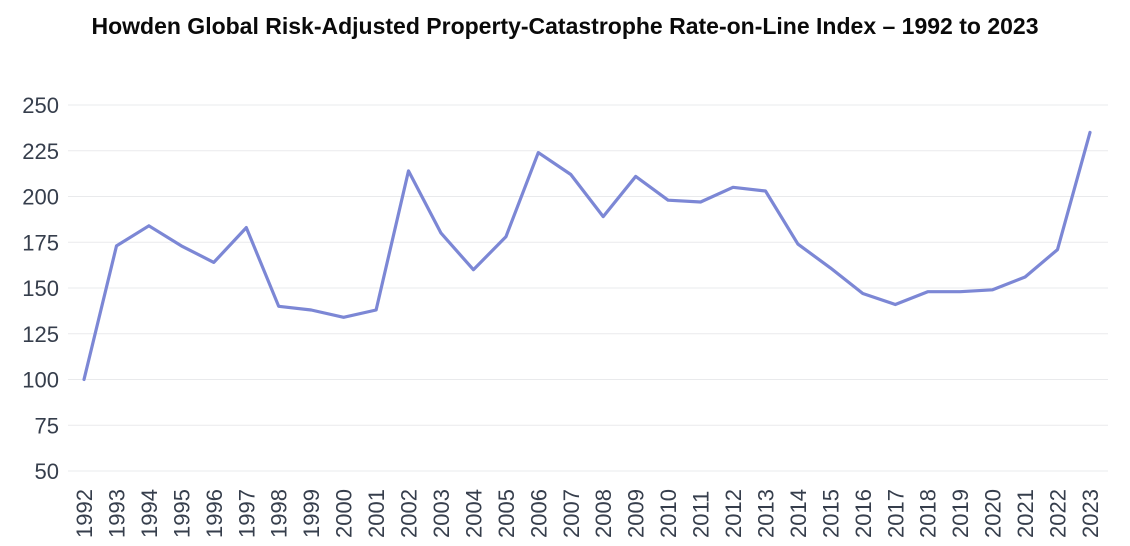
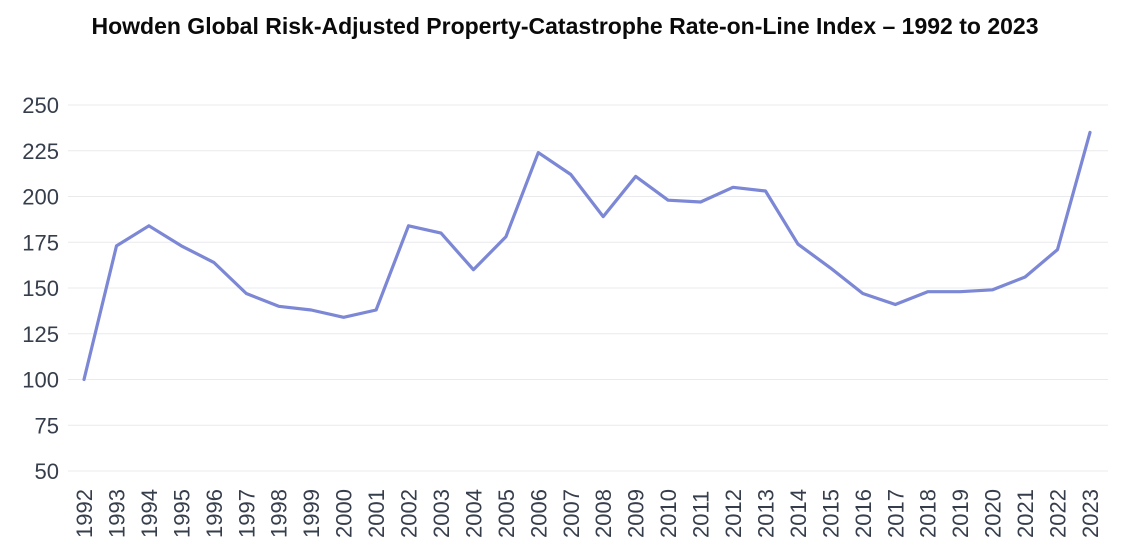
1997: 183 -> 147
2002: 214 -> 184
